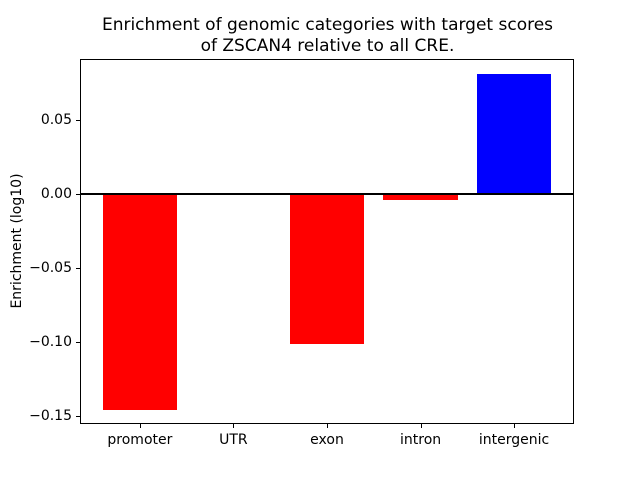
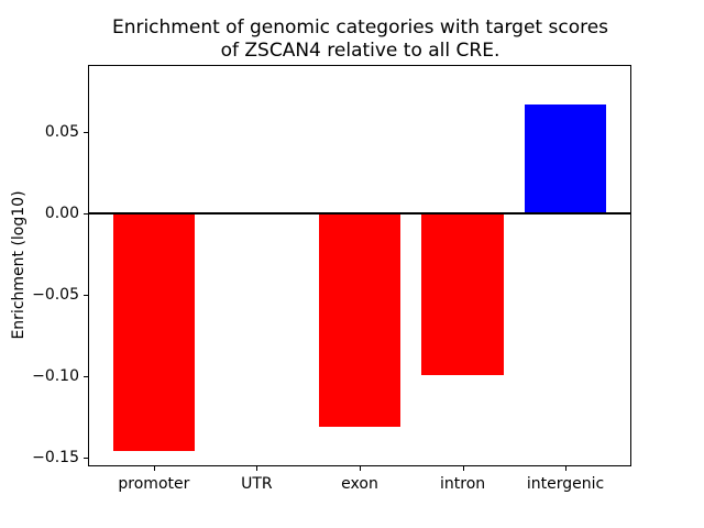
exon: -0.101 -> -0.131
intron: -0.004 -> -0.099
intergenic: 0.081 -> 0.067
